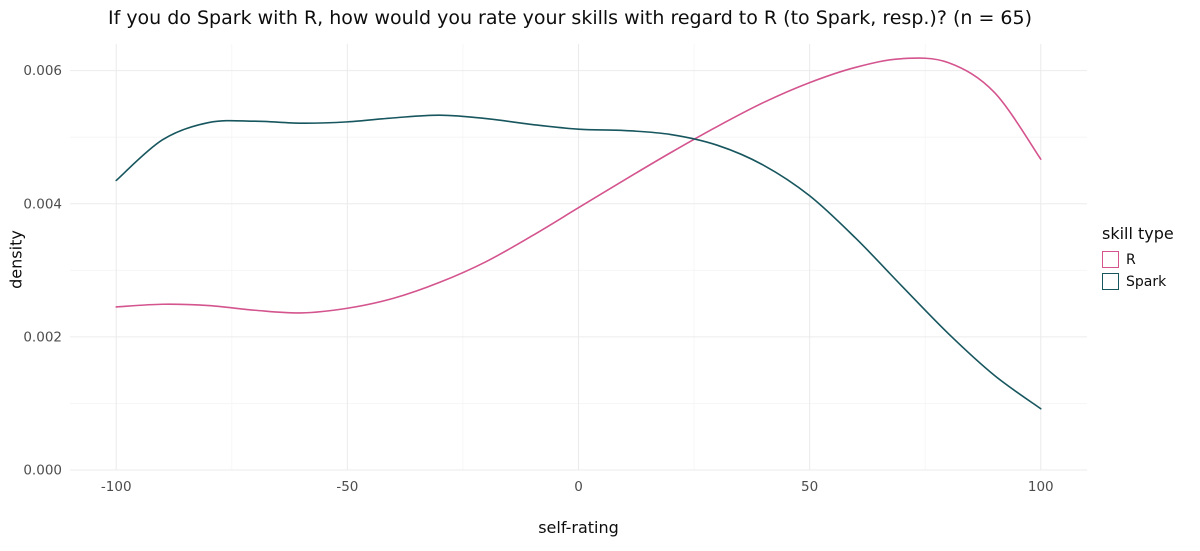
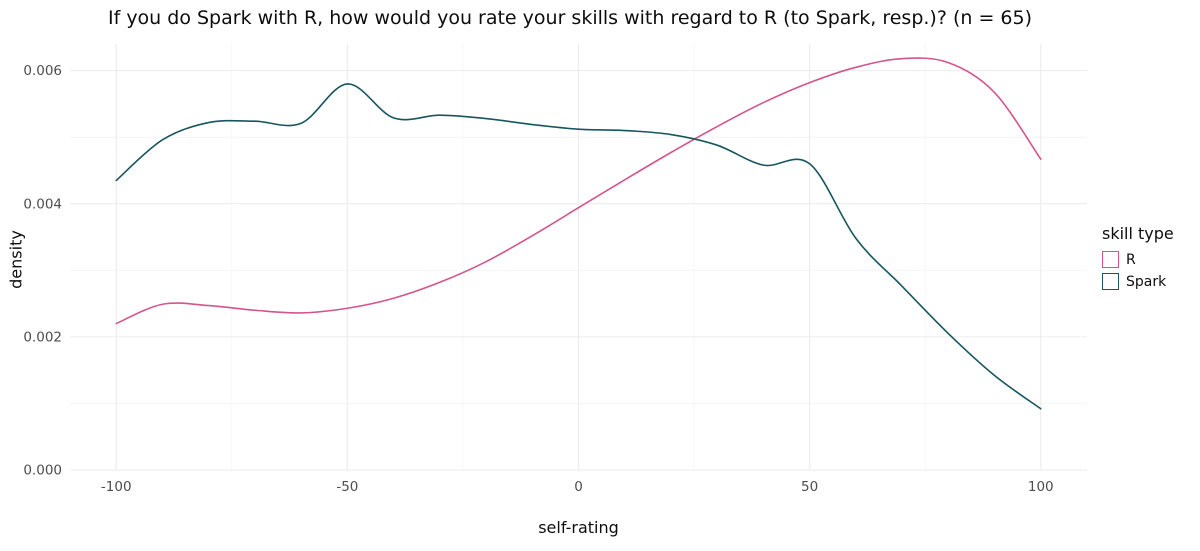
R/-100: 0.0024 -> 0.0022
Spark/-50: 0.0052 -> 0.0058
Spark/50: 0.0041 -> 0.0046
